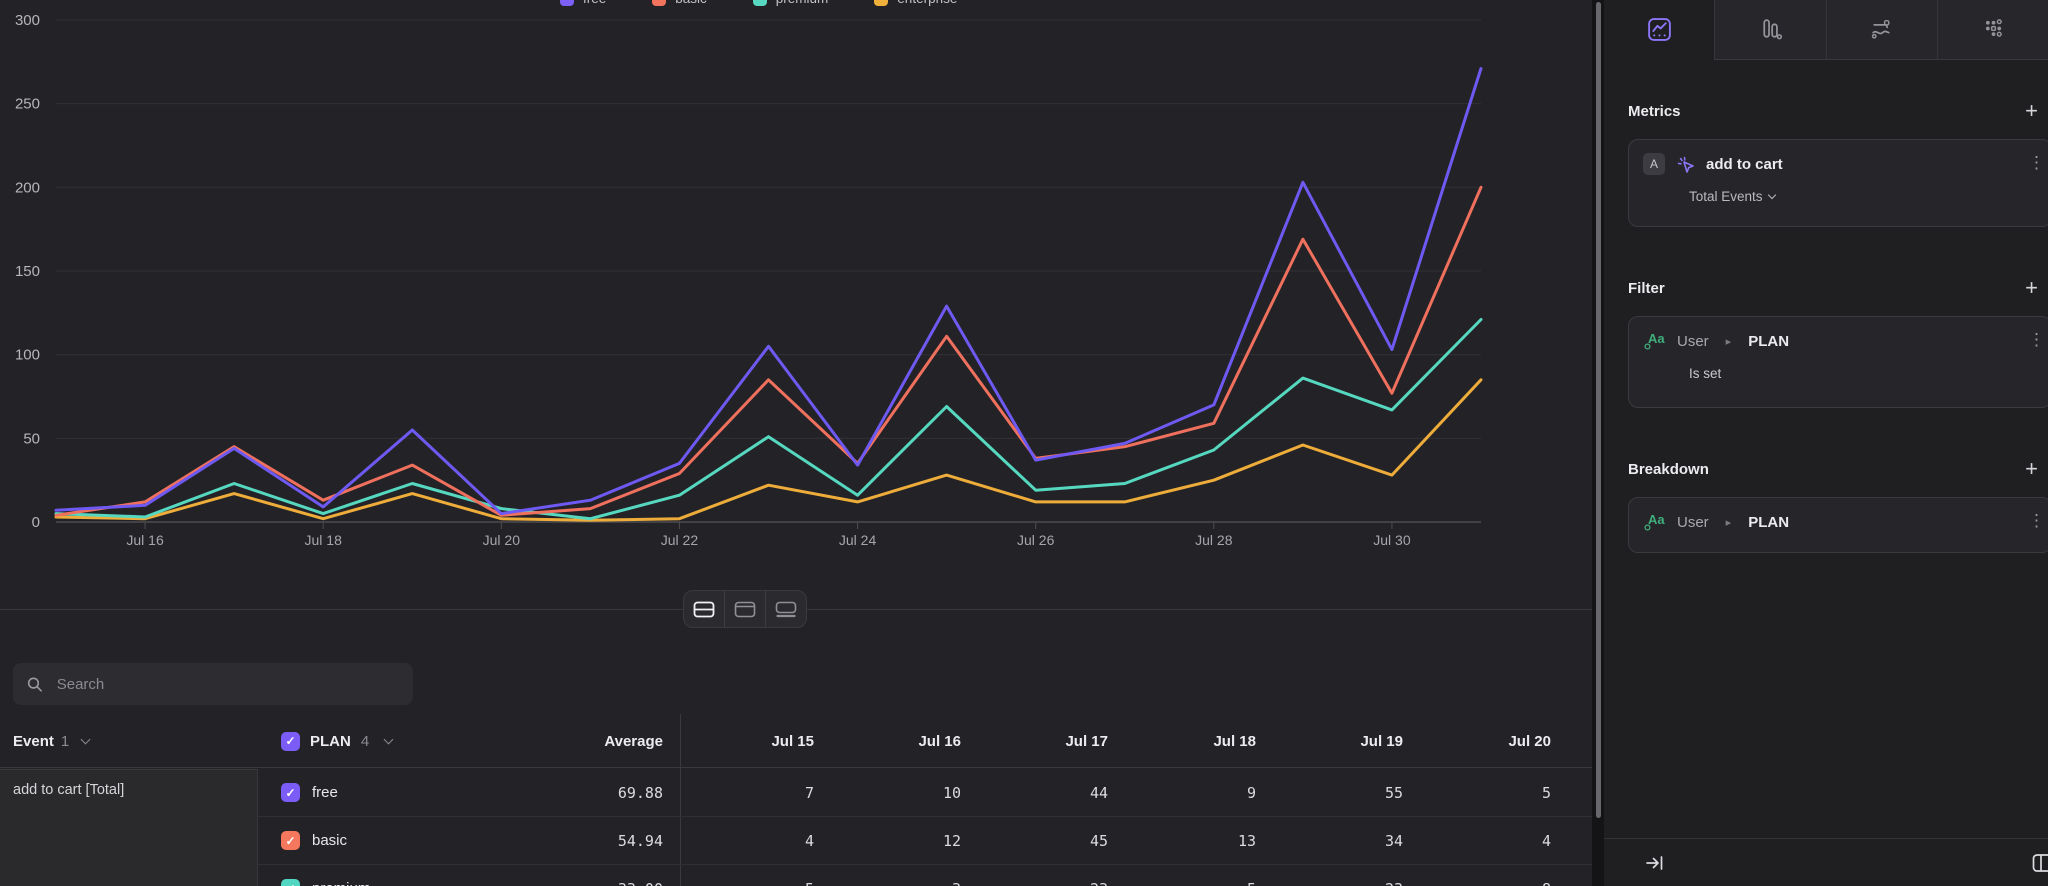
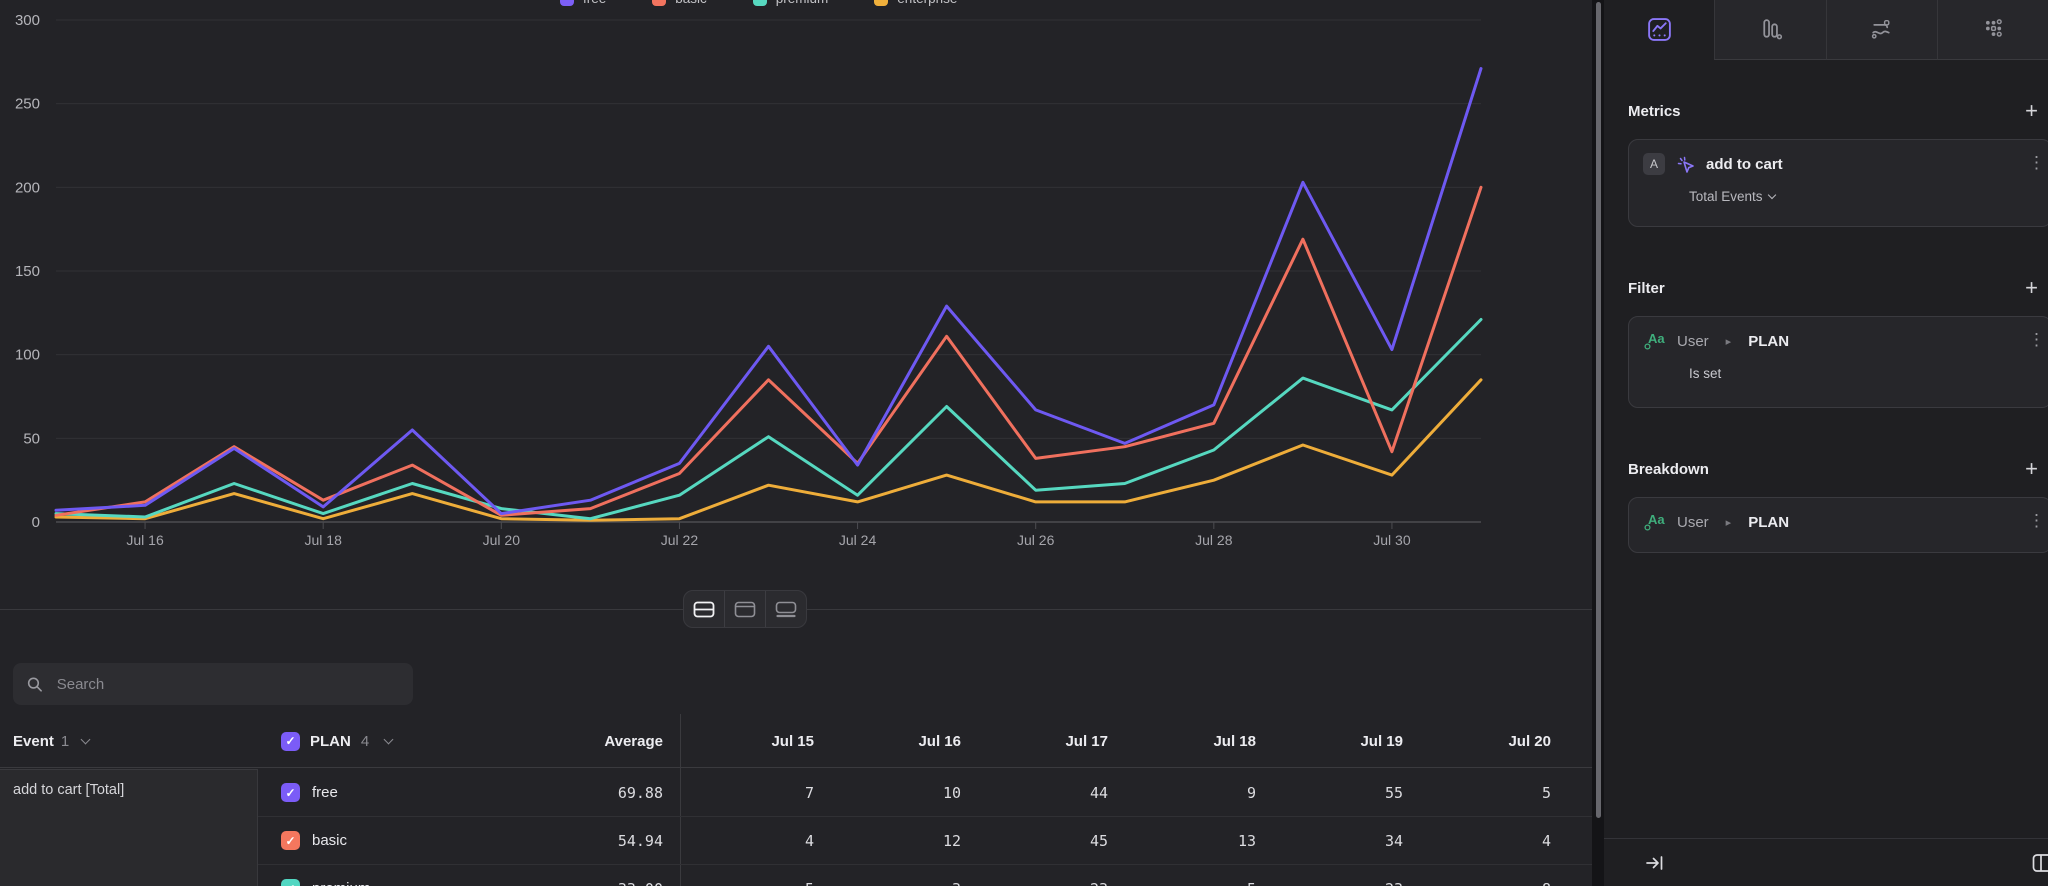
free/Jul 26: 37 -> 67
basic/Jul 30: 77 -> 42
